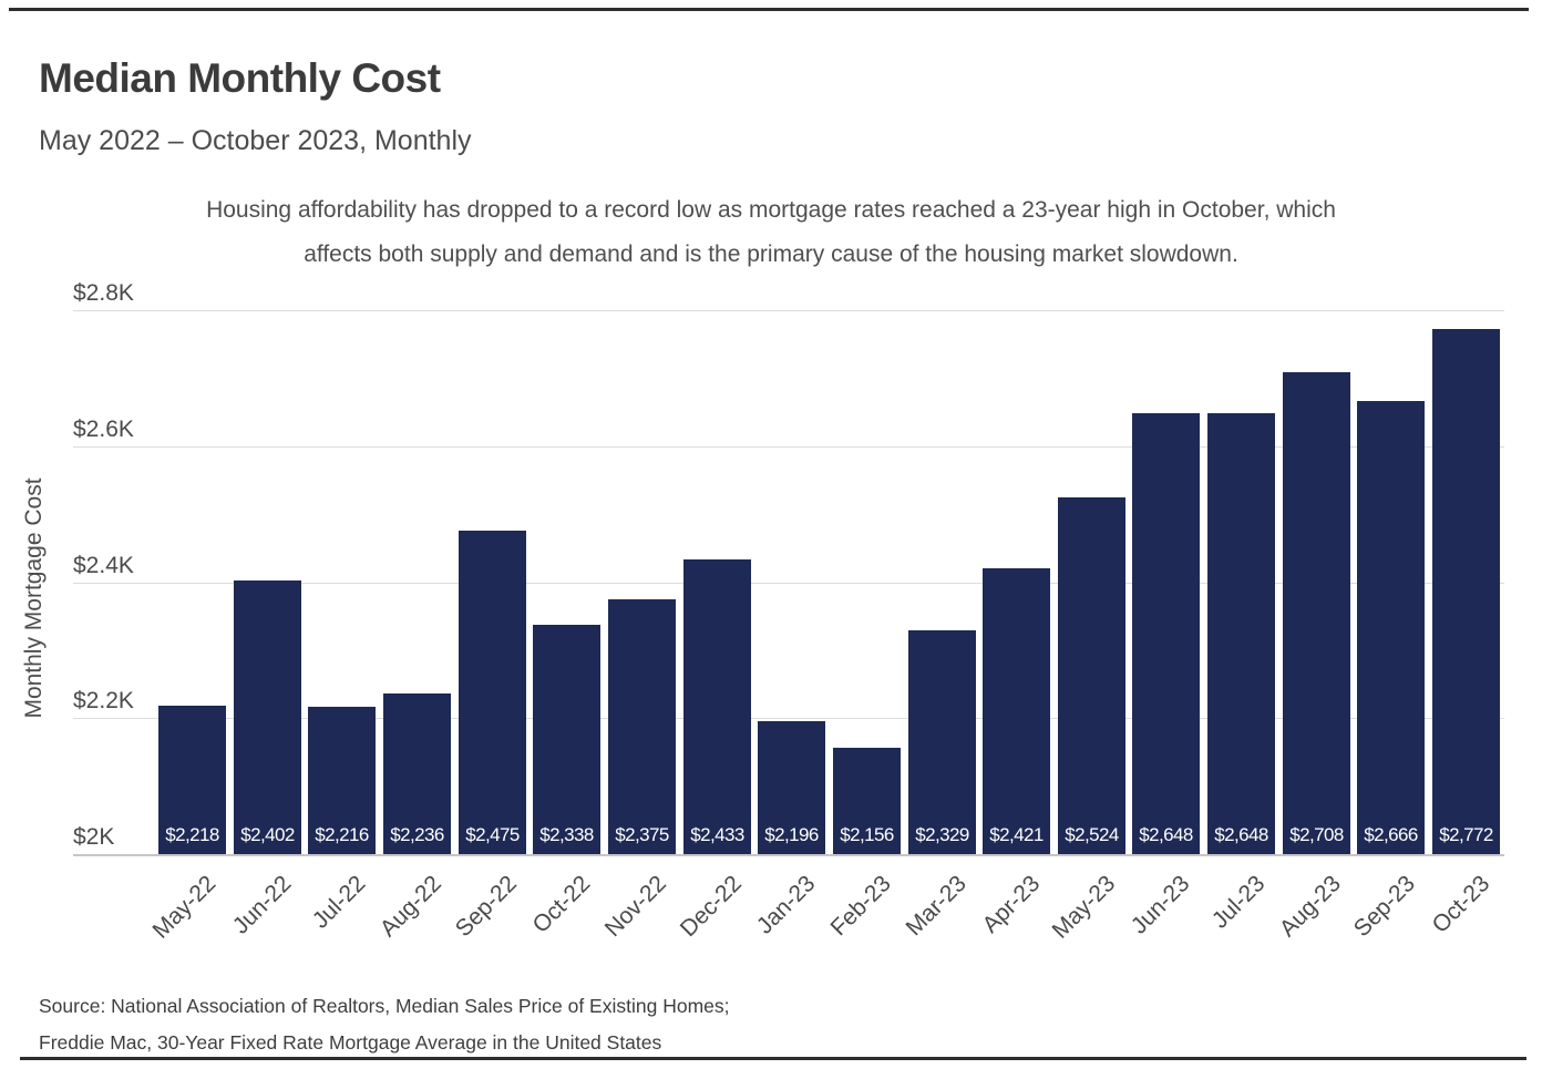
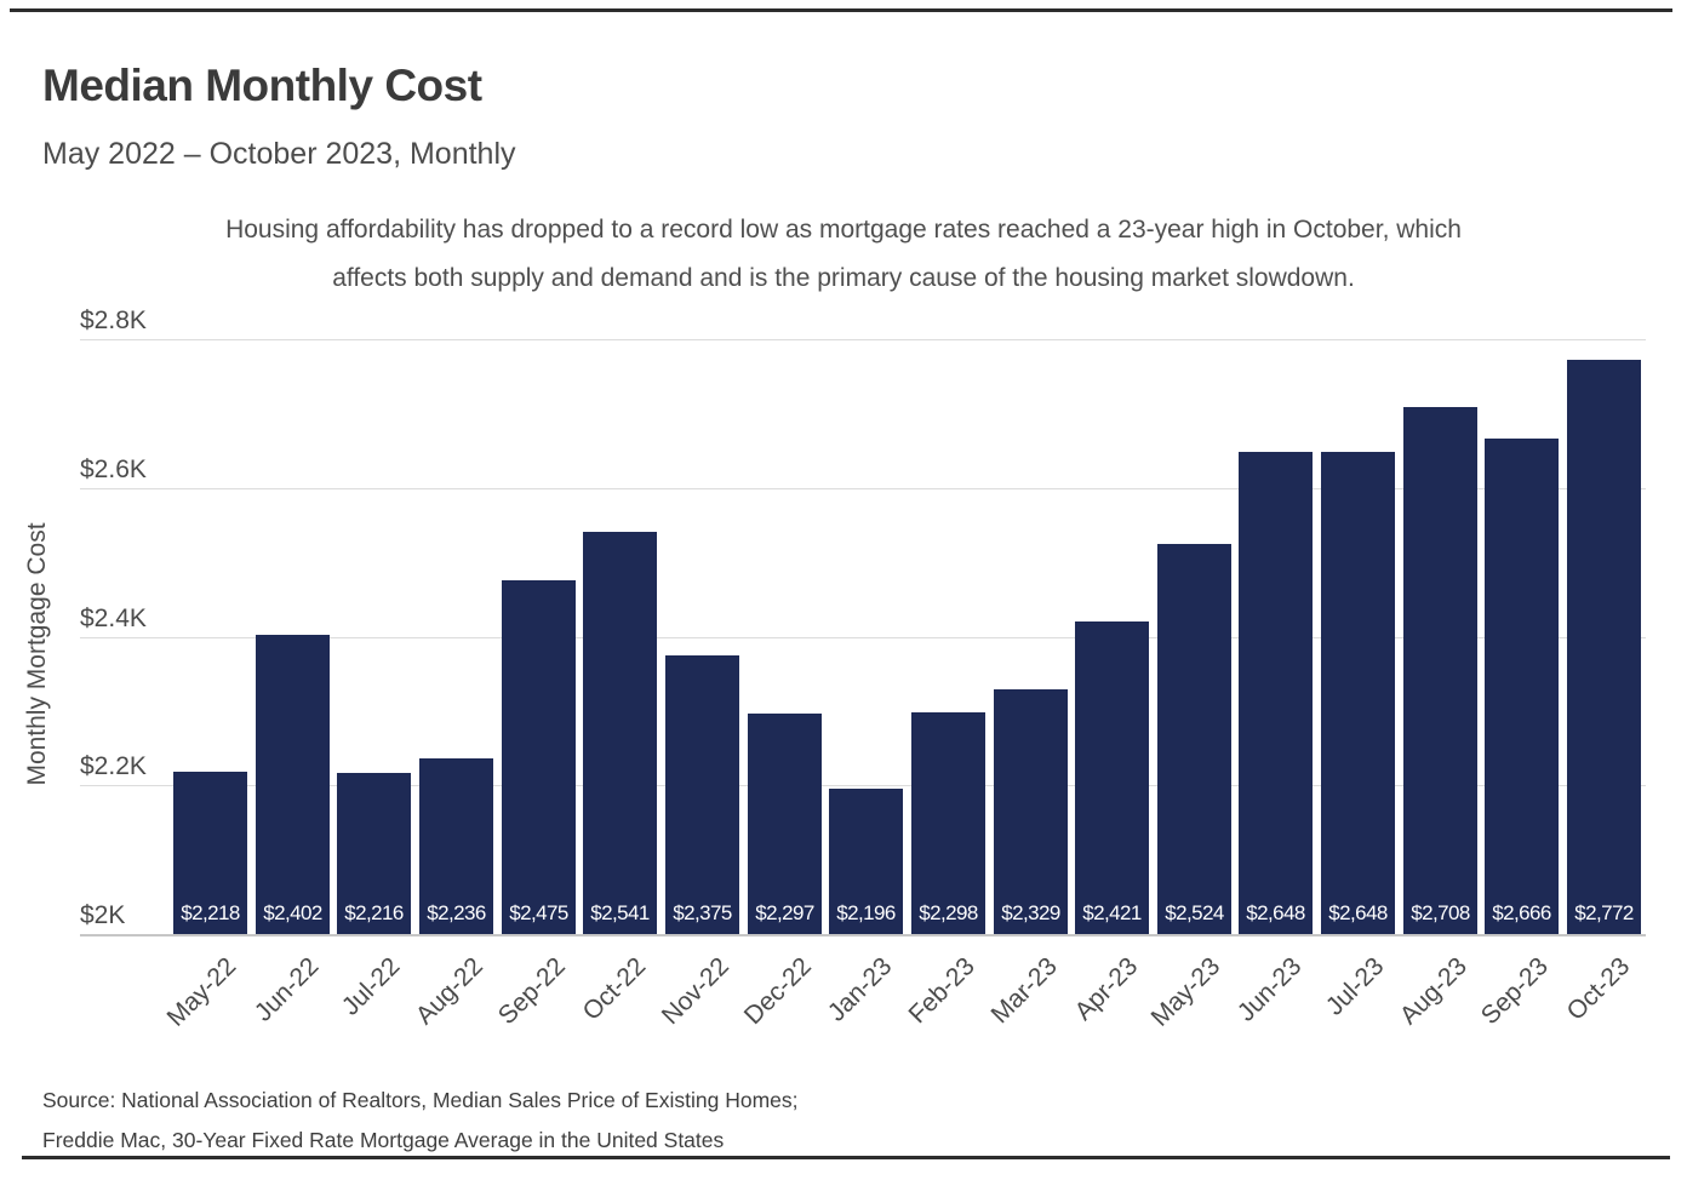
Oct-22: $2,338 -> $2,541
Dec-22: $2,433 -> $2,297
Feb-23: $2,156 -> $2,298
